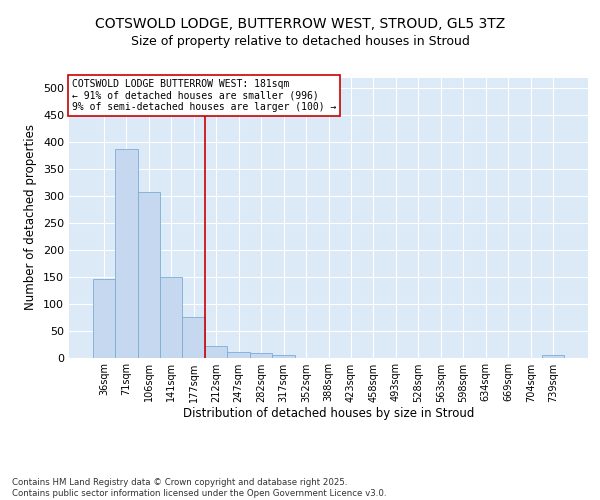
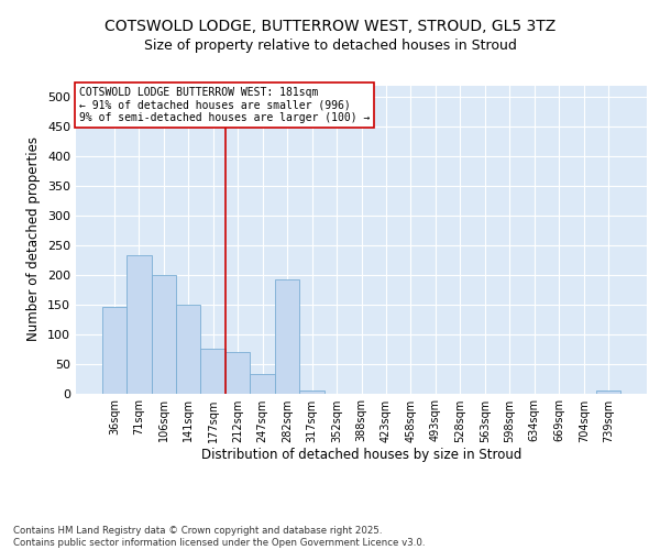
71sqm: 388 -> 234
106sqm: 308 -> 200
212sqm: 22 -> 70
247sqm: 10 -> 32
282sqm: 8 -> 192
